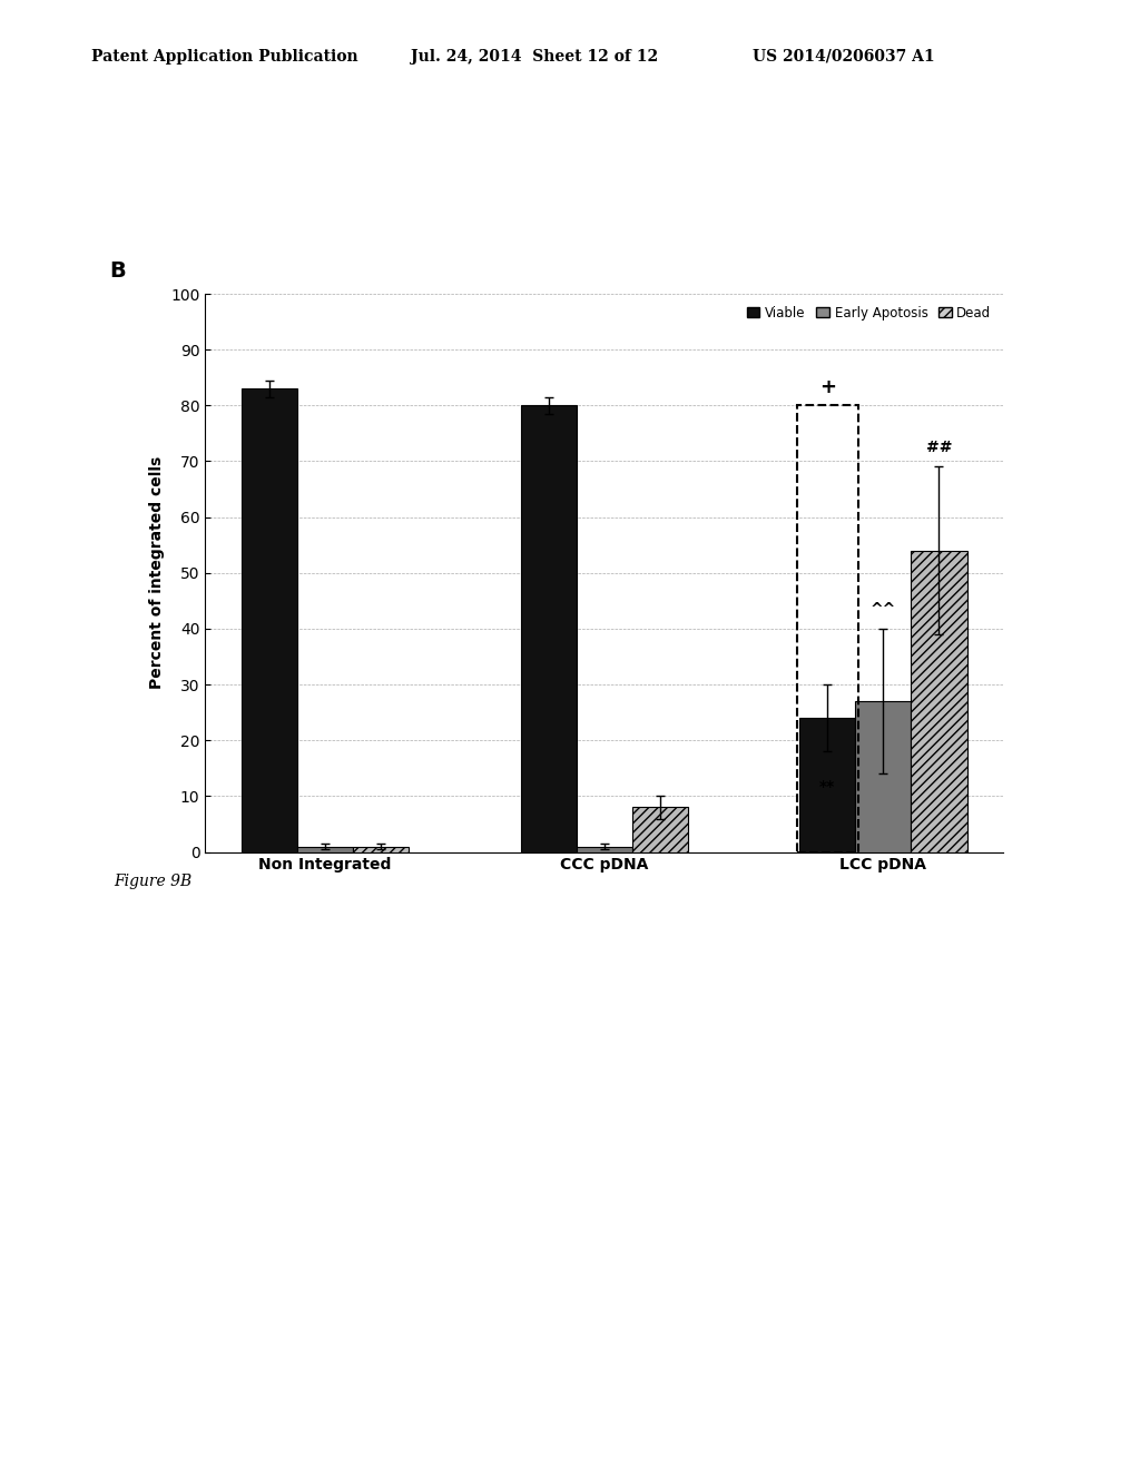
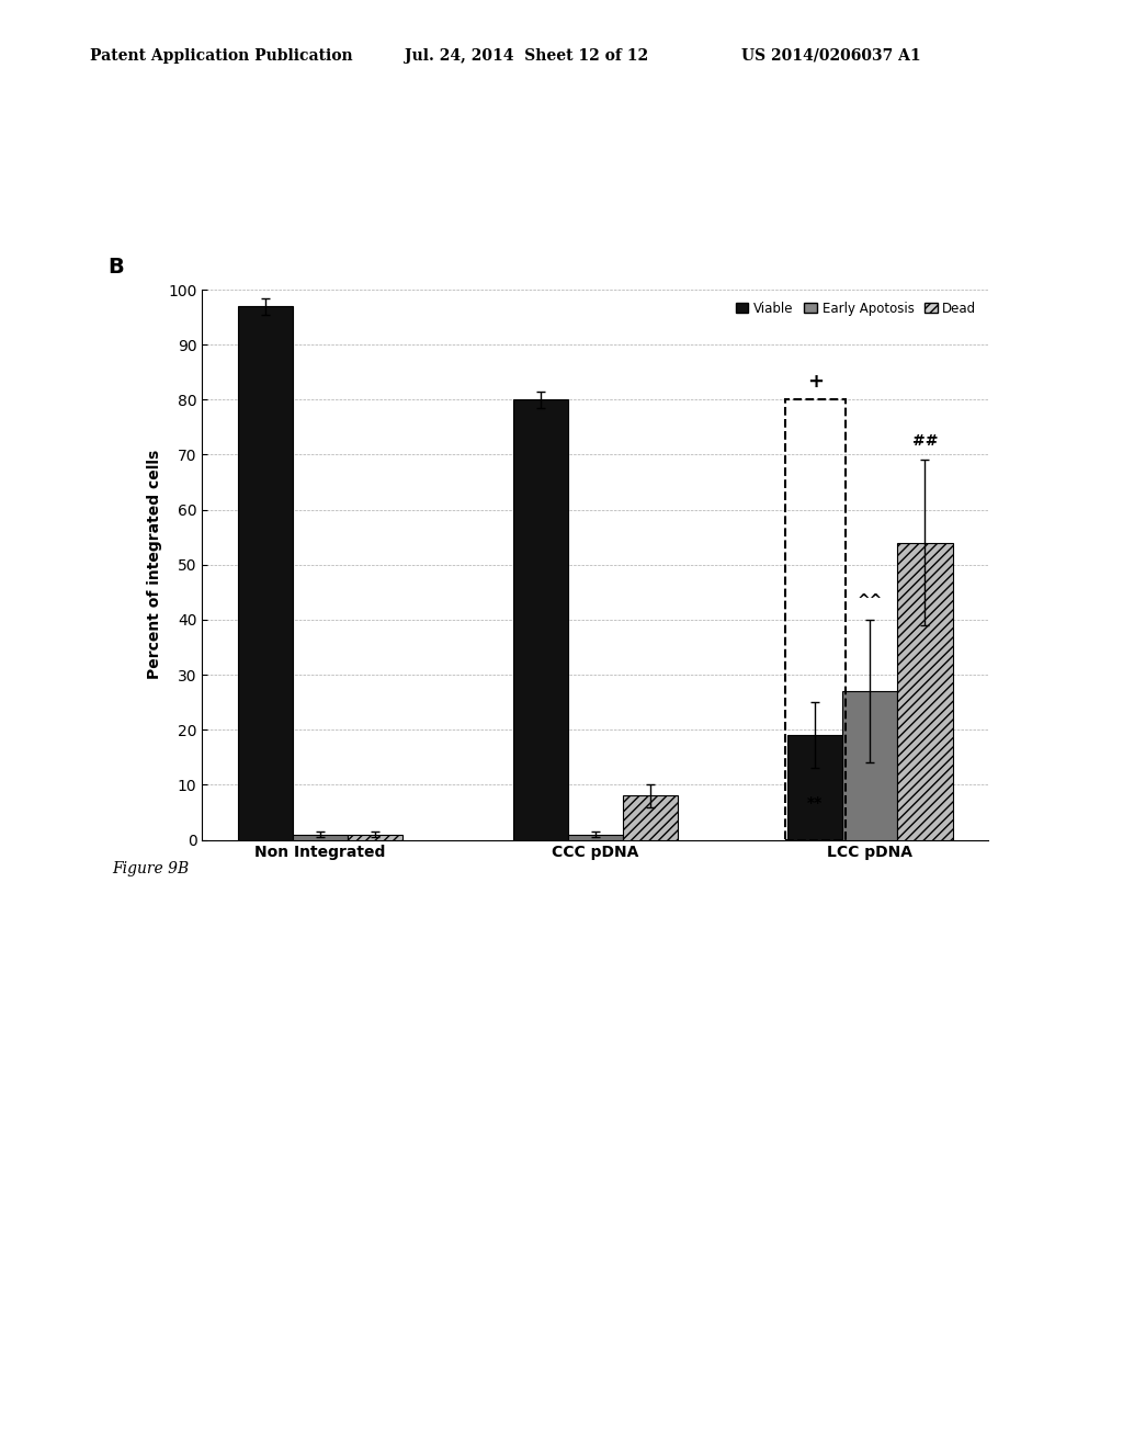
Viable/Non Integrated: 83 -> 97
Viable/LCC pDNA: 24 -> 19
